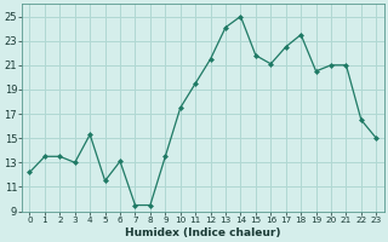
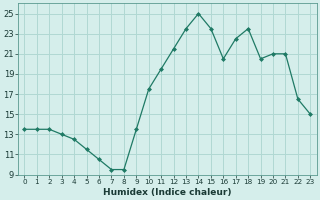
0: 12.2 -> 13.5
4: 15.3 -> 12.5
6: 13.1 -> 10.5
13: 24.1 -> 23.5
15: 21.8 -> 23.5
16: 21.1 -> 20.5
